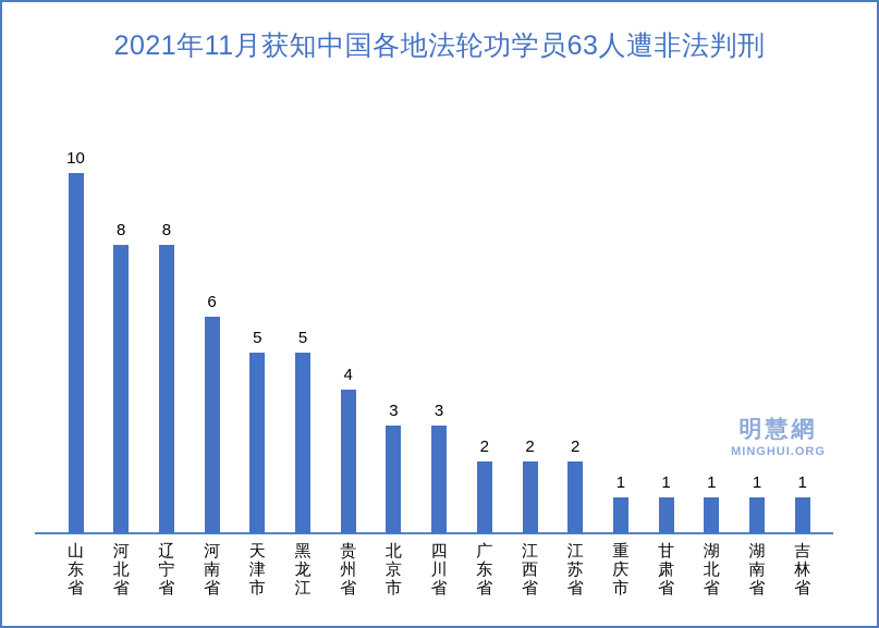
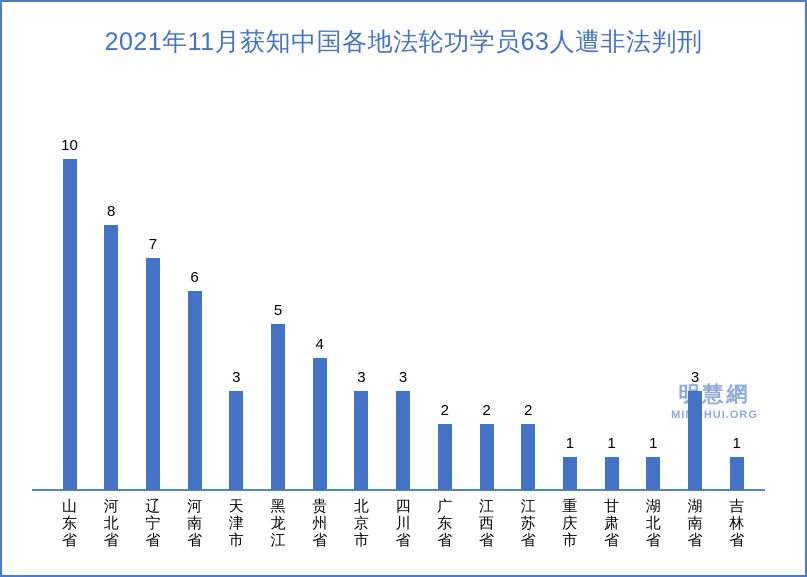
辽宁省: 8 -> 7
天津市: 5 -> 3
湖南省: 1 -> 3
